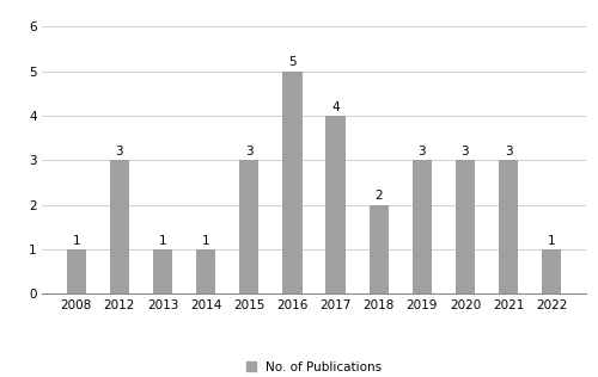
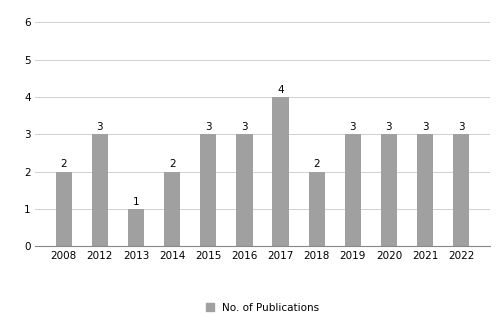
2008: 1 -> 2
2014: 1 -> 2
2016: 5 -> 3
2022: 1 -> 3
